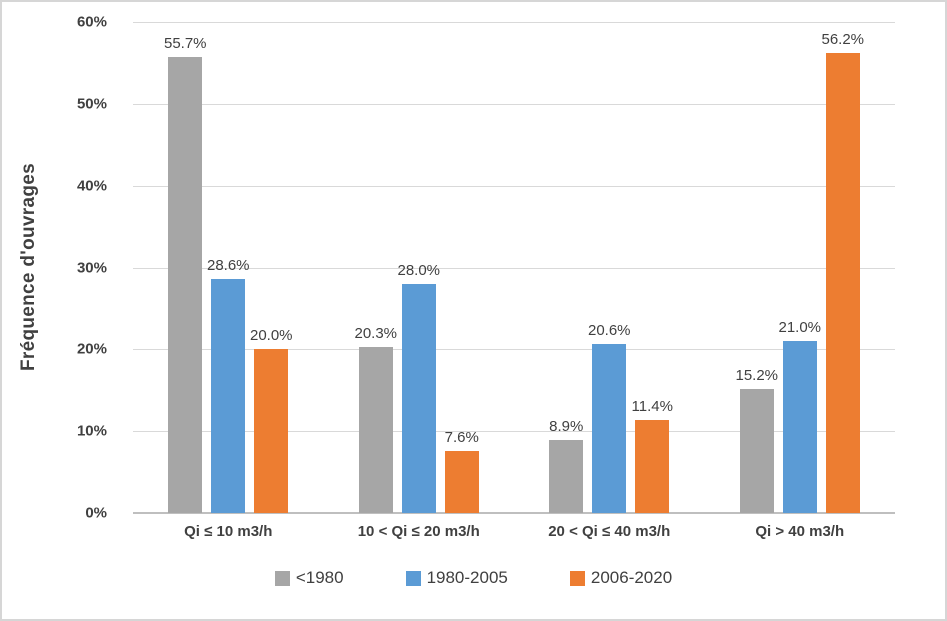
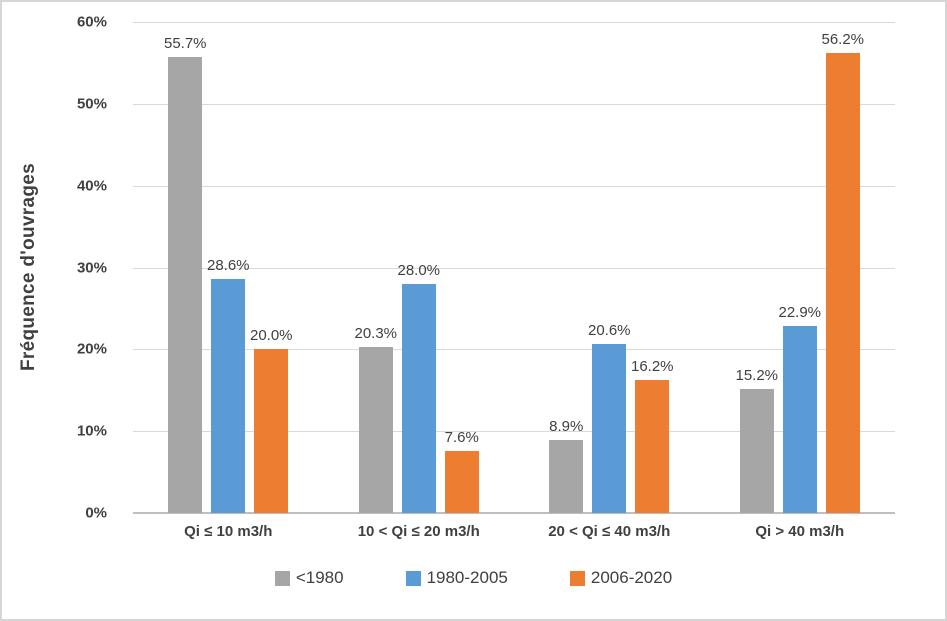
2006-2020/20 < Qi ≤ 40 m3/h: 11.4% -> 16.2%
1980-2005/Qi > 40 m3/h: 21.0% -> 22.9%
